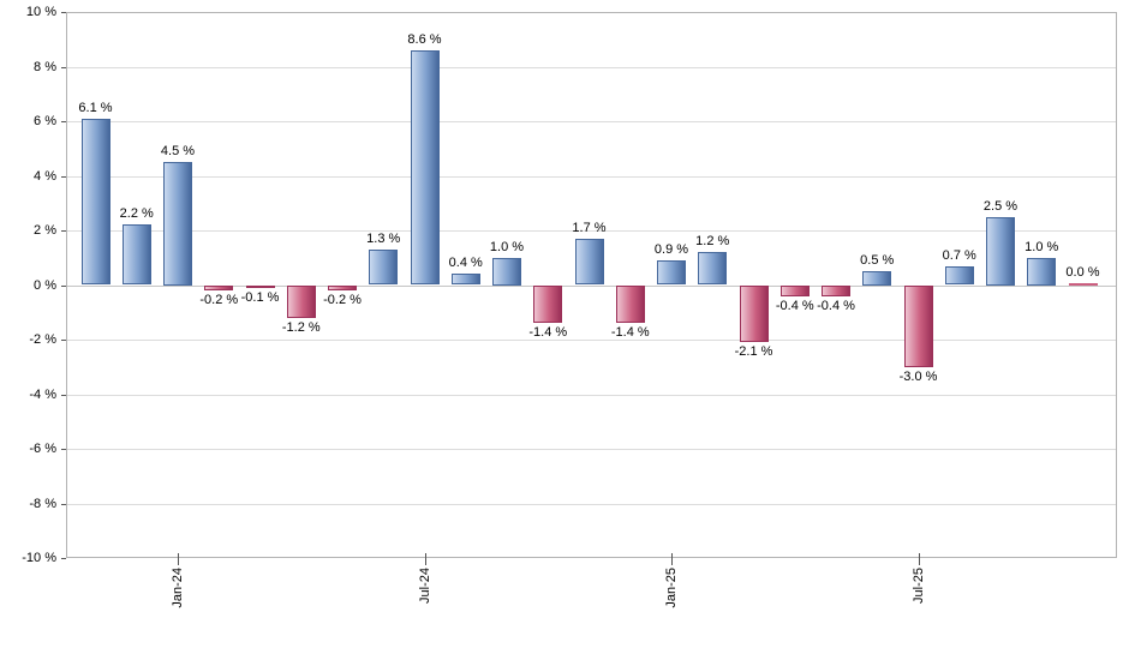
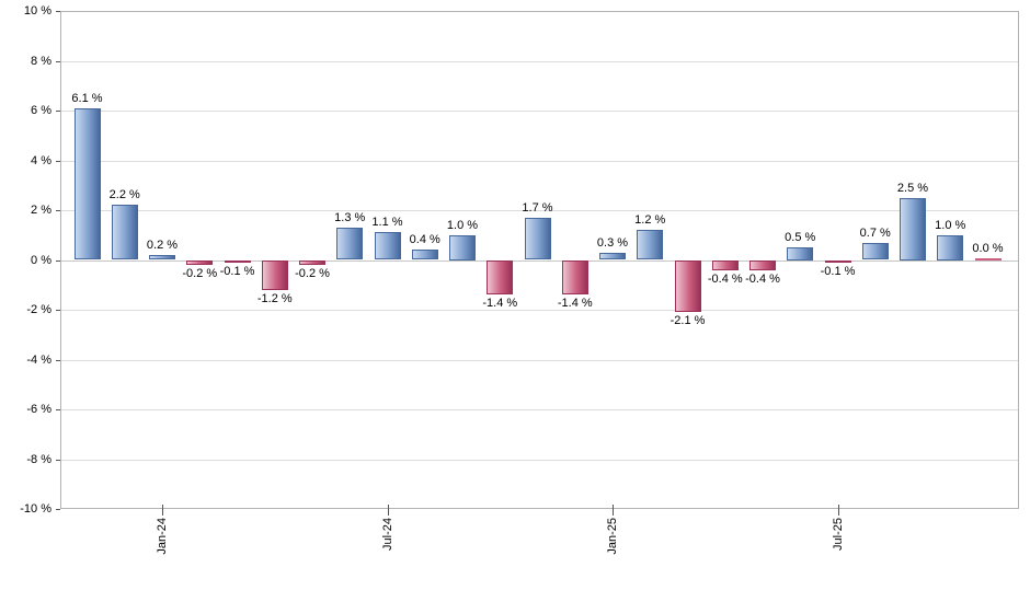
Jan-24: 4.5 -> 0.2
Jul-24: 8.6 -> 1.1
Jan-25: 0.9 -> 0.3
Jul-25: -3.0 -> -0.1
